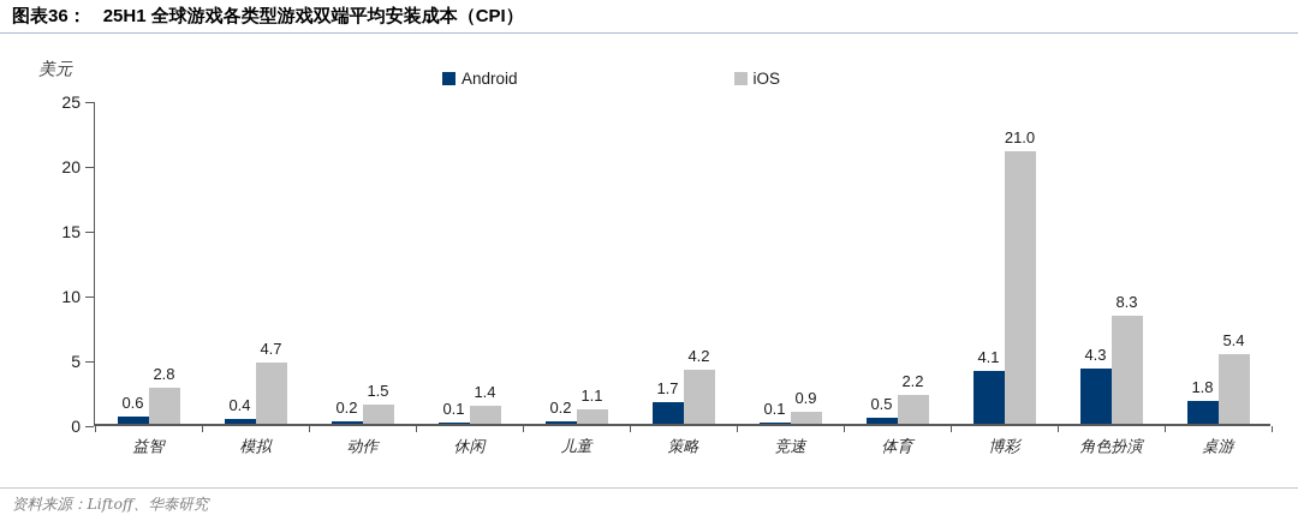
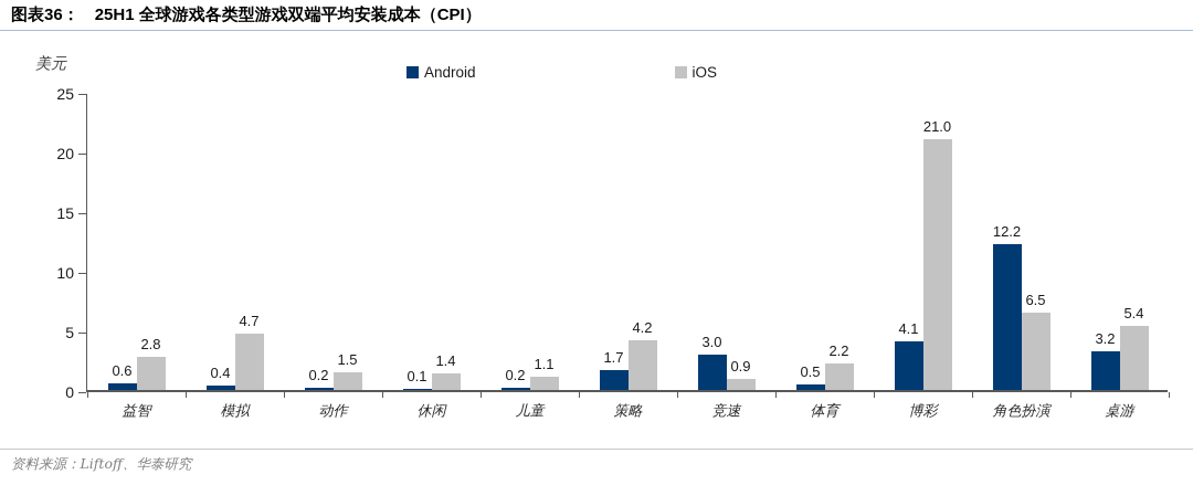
Android/竞速: 0.1 -> 3.0
Android/角色扮演: 4.3 -> 12.2
iOS/角色扮演: 8.3 -> 6.5
Android/桌游: 1.8 -> 3.2
